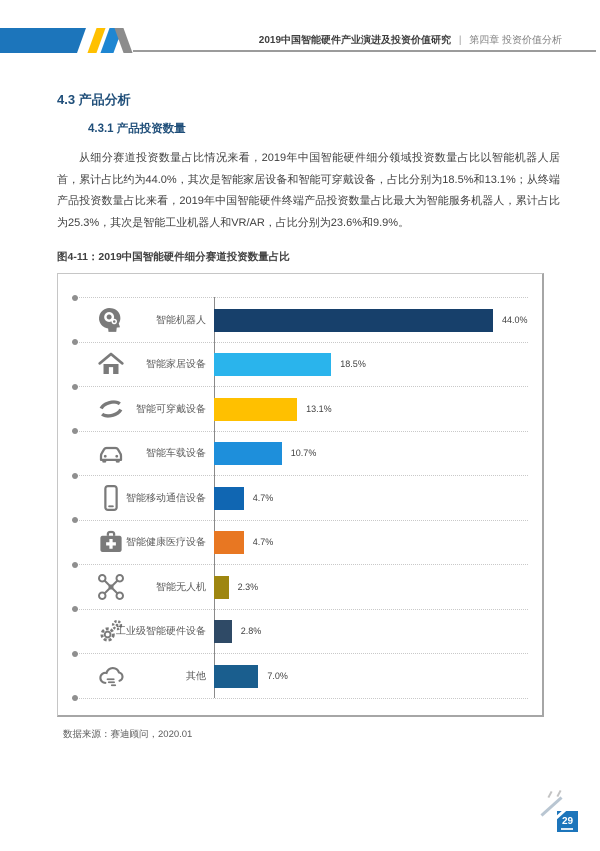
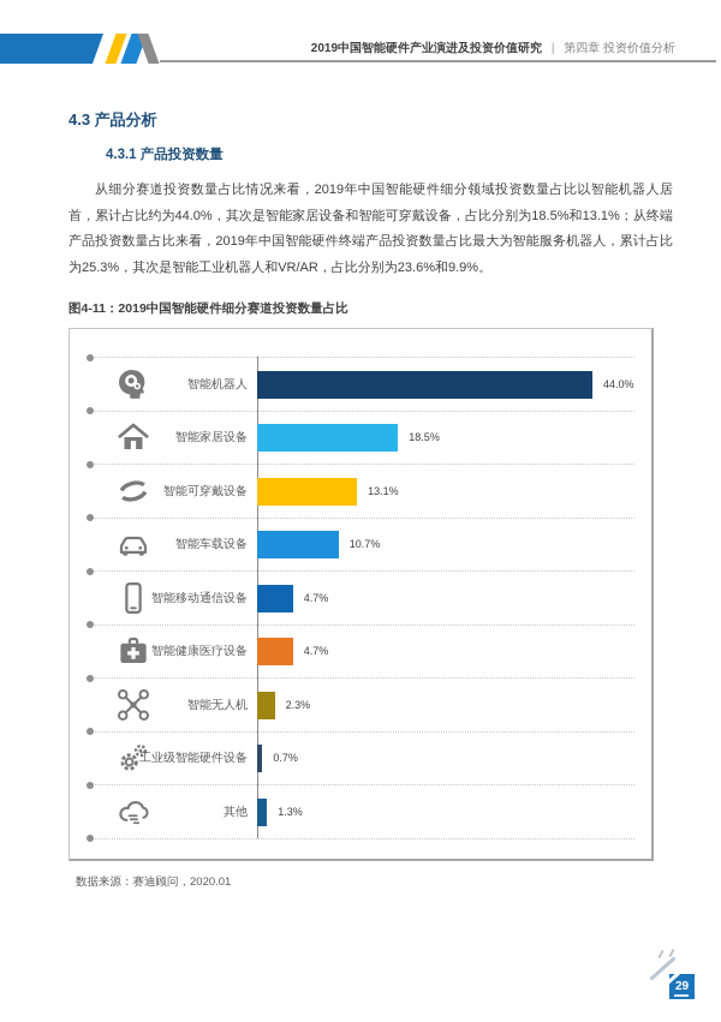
工业级智能硬件设备: 2.8% -> 0.7%
其他: 7.0% -> 1.3%
